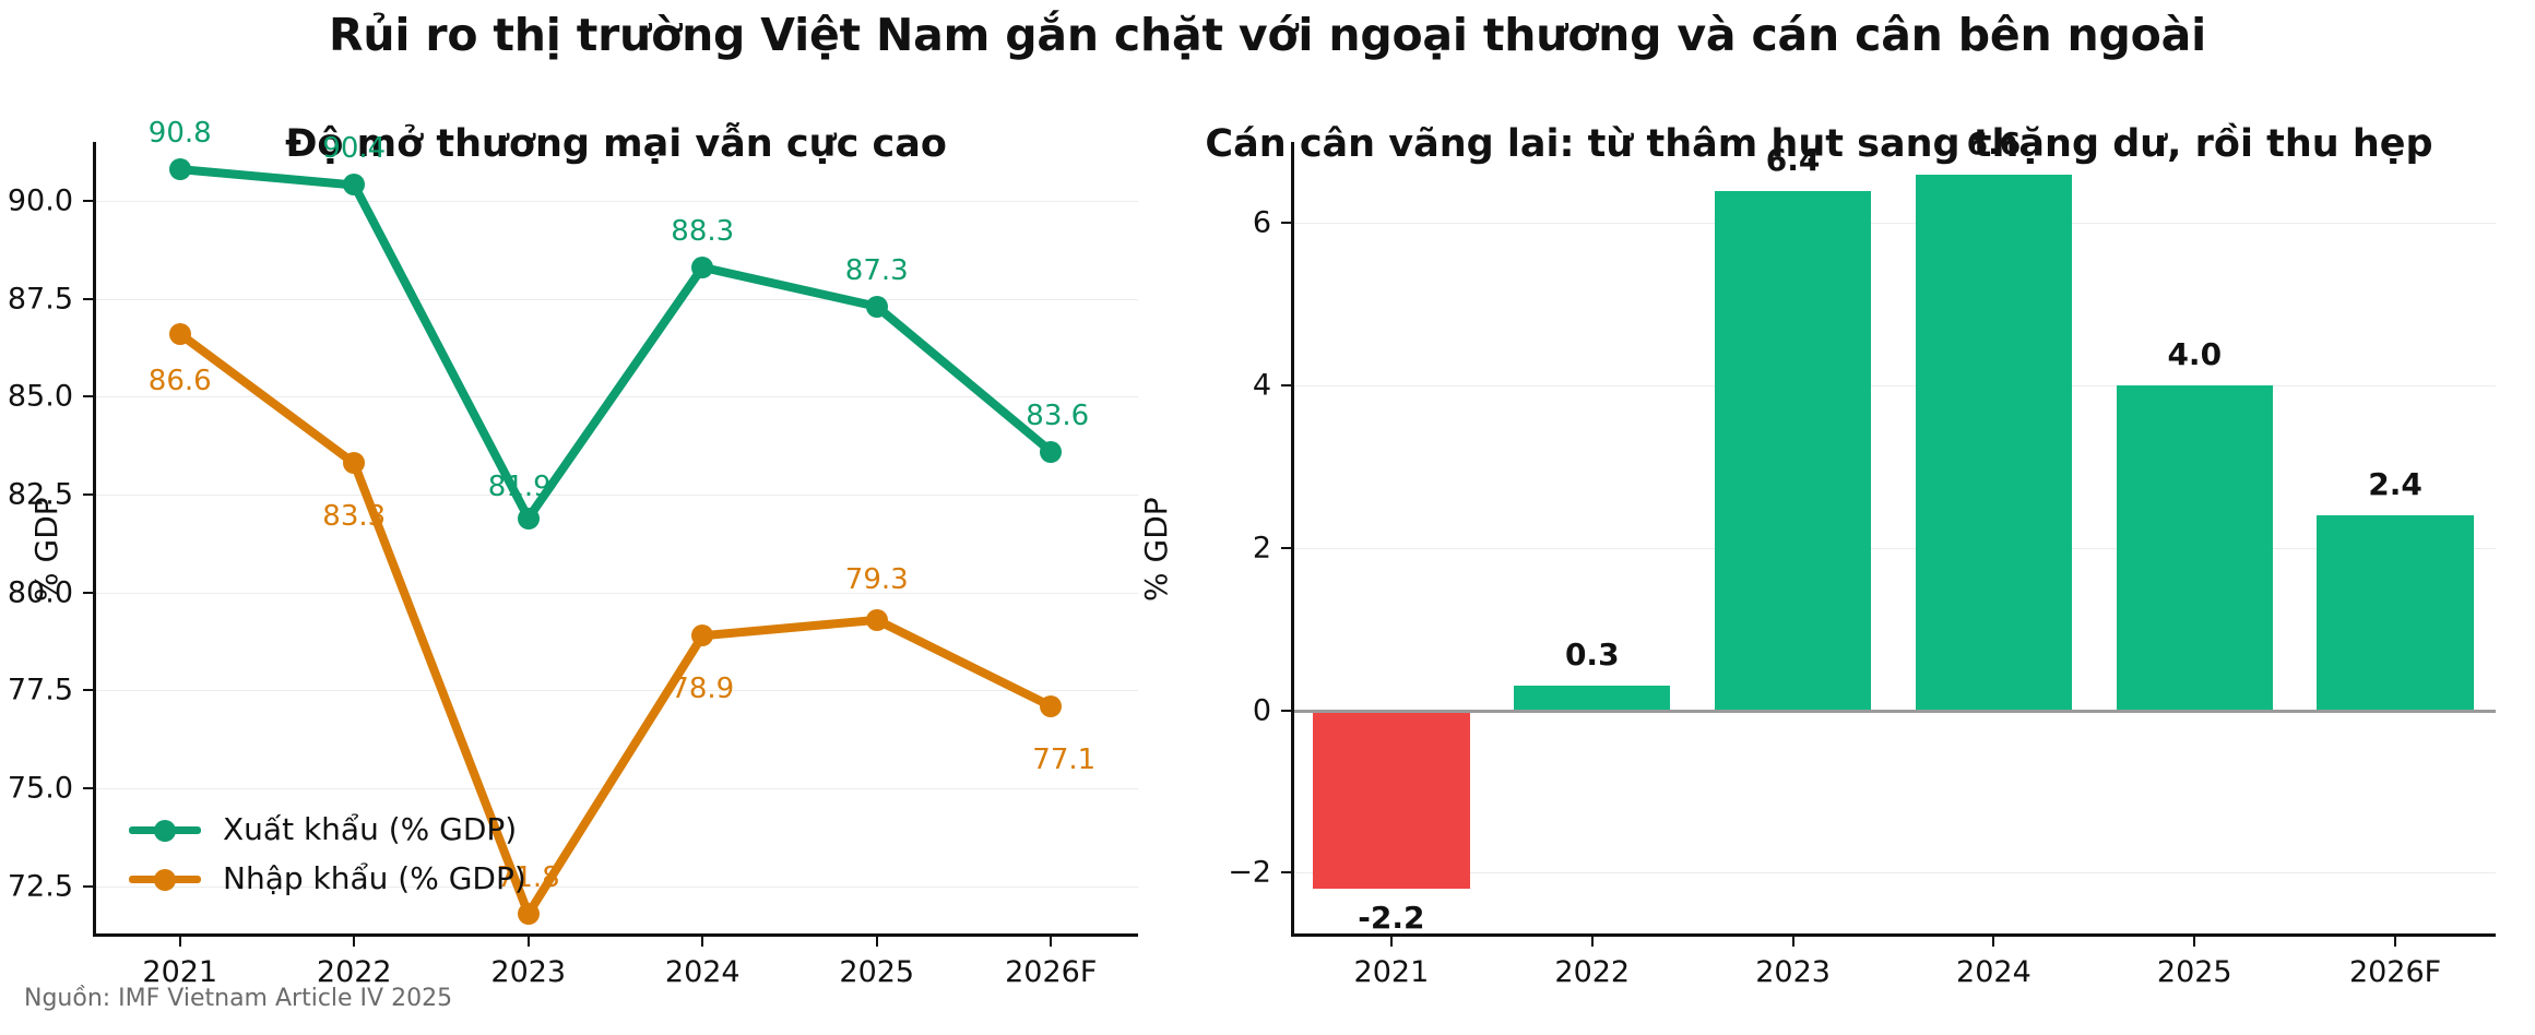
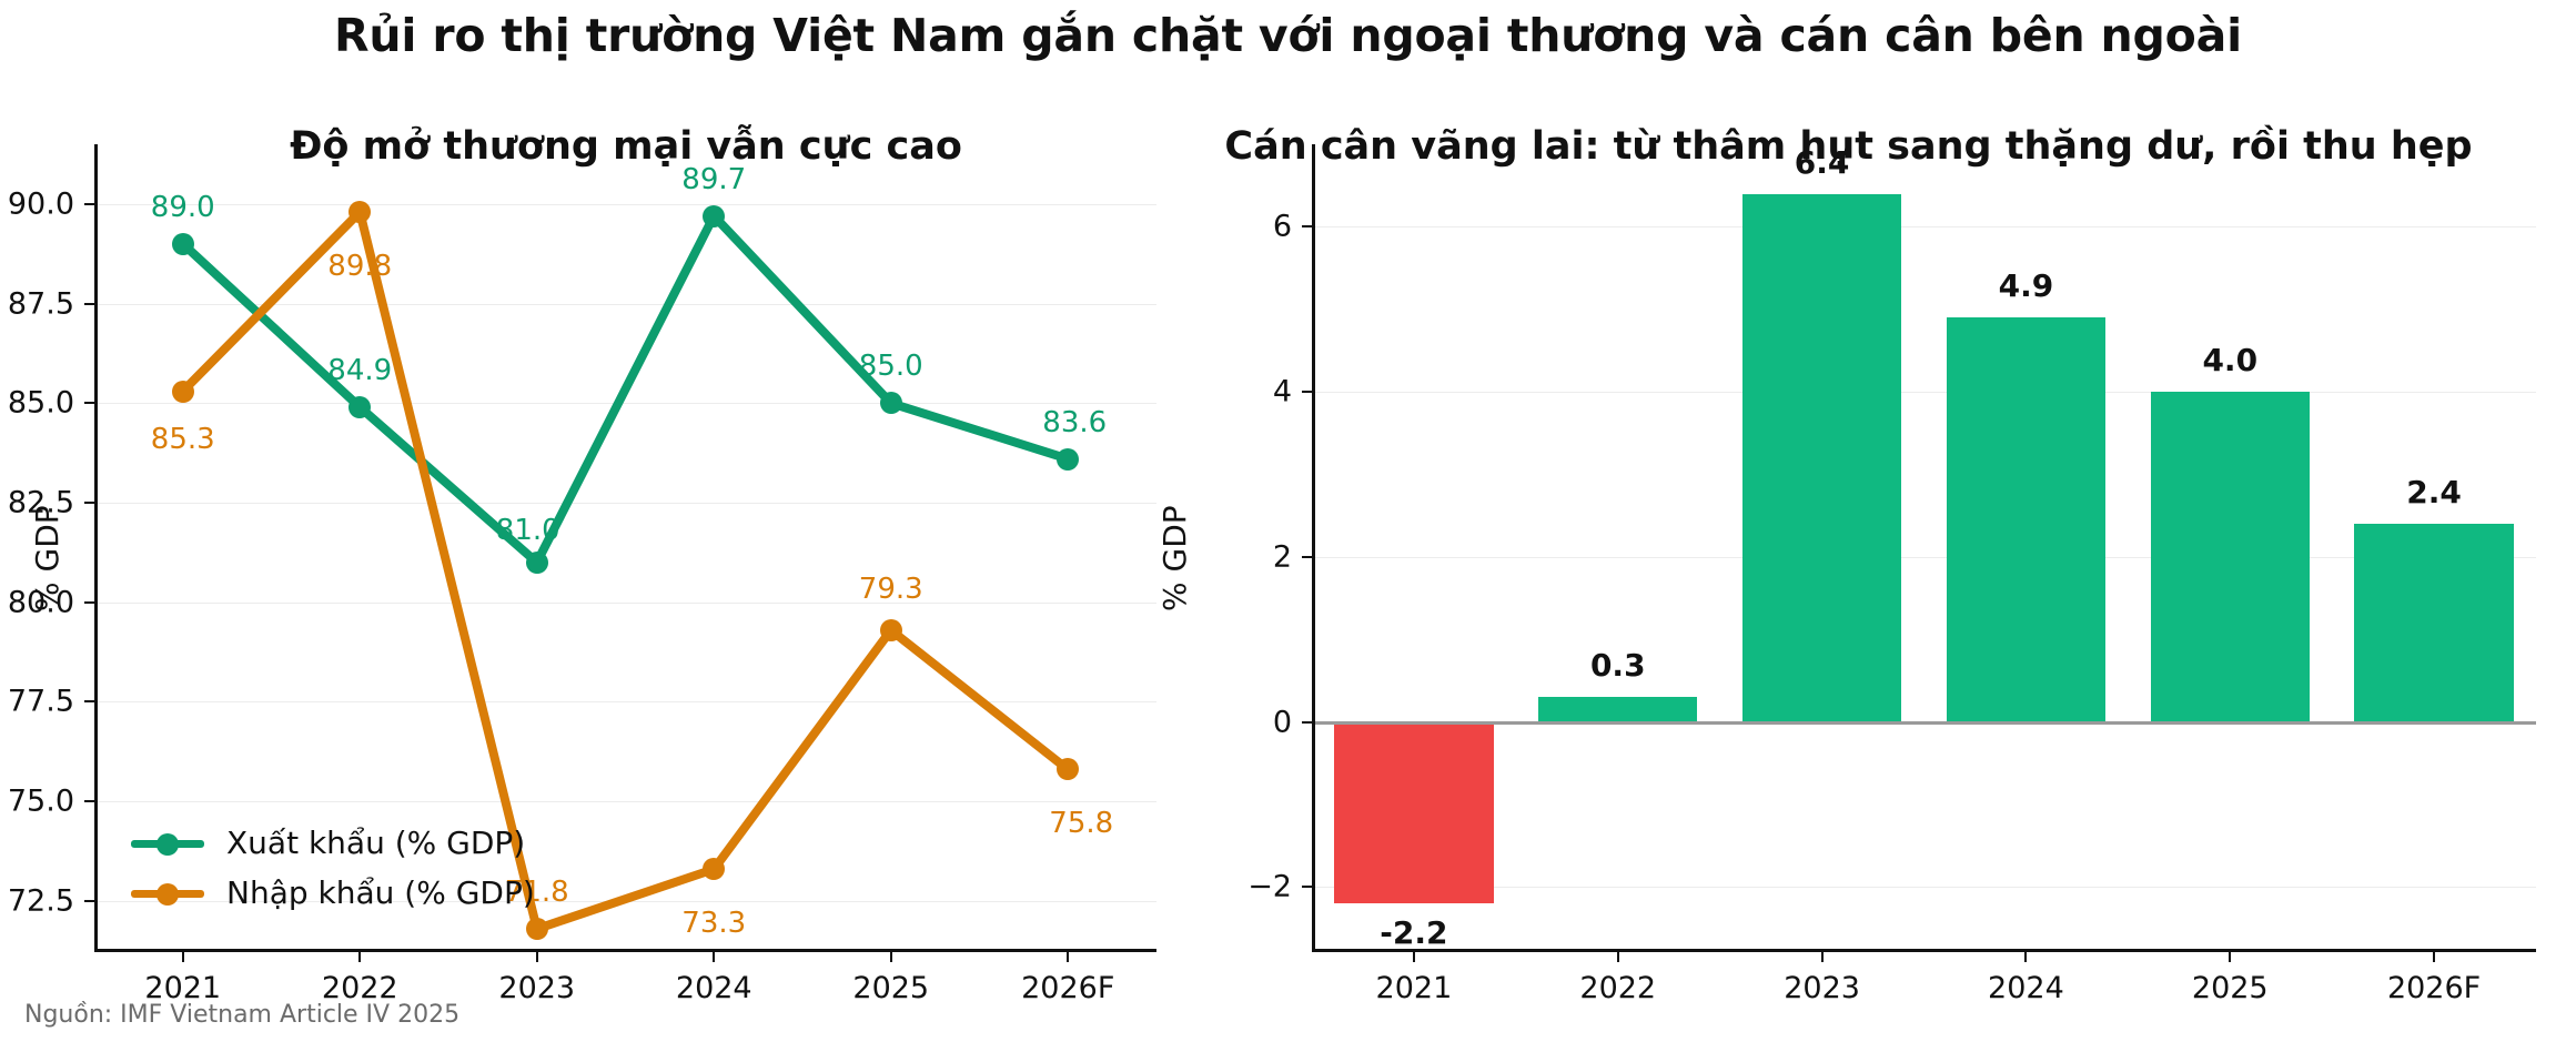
Độ mở thương mại vẫn cực cao/Xuất khẩu (% GDP)/2021: 90.8 -> 89.0
Độ mở thương mại vẫn cực cao/Nhập khẩu (% GDP)/2021: 86.6 -> 85.3
Độ mở thương mại vẫn cực cao/Xuất khẩu (% GDP)/2022: 90.4 -> 84.9
Độ mở thương mại vẫn cực cao/Nhập khẩu (% GDP)/2022: 83.3 -> 89.8
Độ mở thương mại vẫn cực cao/Xuất khẩu (% GDP)/2023: 81.9 -> 81.0
Độ mở thương mại vẫn cực cao/Xuất khẩu (% GDP)/2024: 88.3 -> 89.7
Độ mở thương mại vẫn cực cao/Nhập khẩu (% GDP)/2024: 78.9 -> 73.3
Độ mở thương mại vẫn cực cao/Xuất khẩu (% GDP)/2025: 87.3 -> 85.0
Độ mở thương mại vẫn cực cao/Nhập khẩu (% GDP)/2026F: 77.1 -> 75.8
Cán cân vãng lai: từ thâm hụt sang thặng dư, rồi thu hẹp/2024: 6.6 -> 4.9
